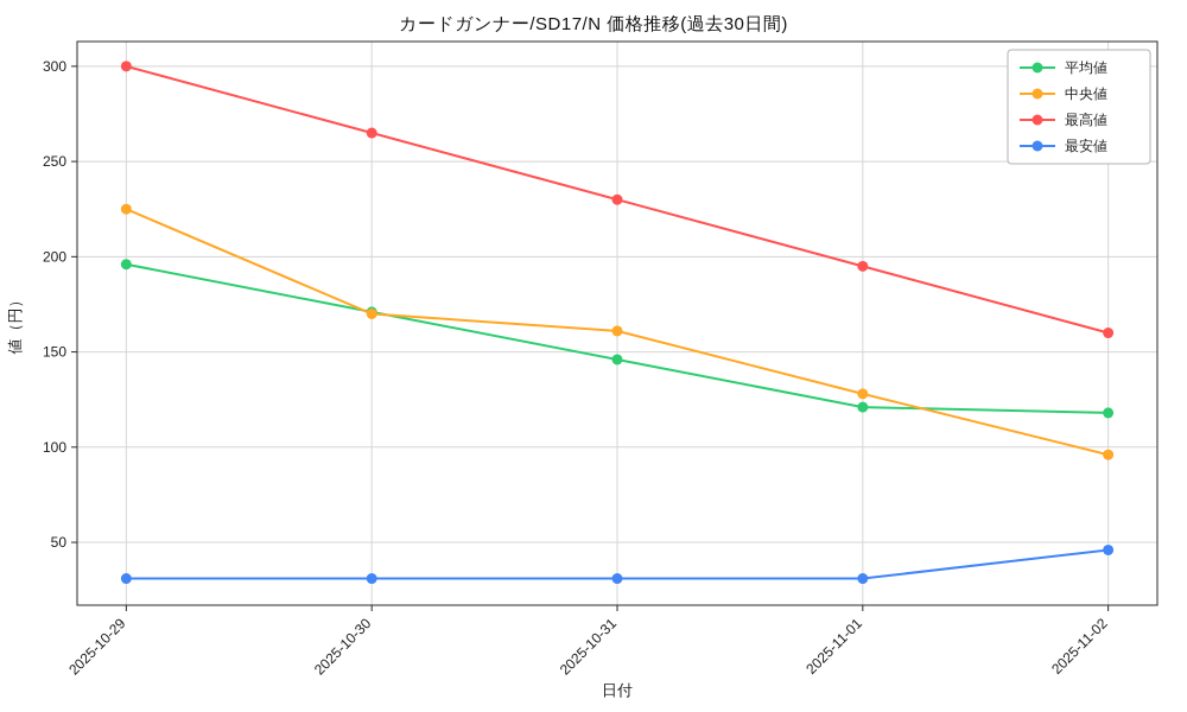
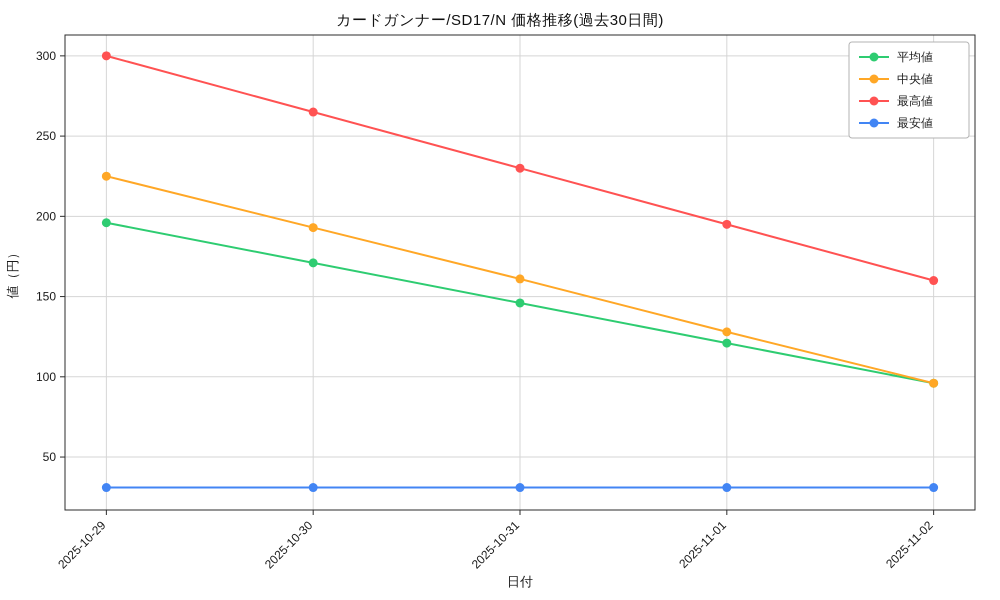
中央値/2025-10-30: 170 -> 193
平均値/2025-11-02: 118 -> 96
最安値/2025-11-02: 46 -> 31
